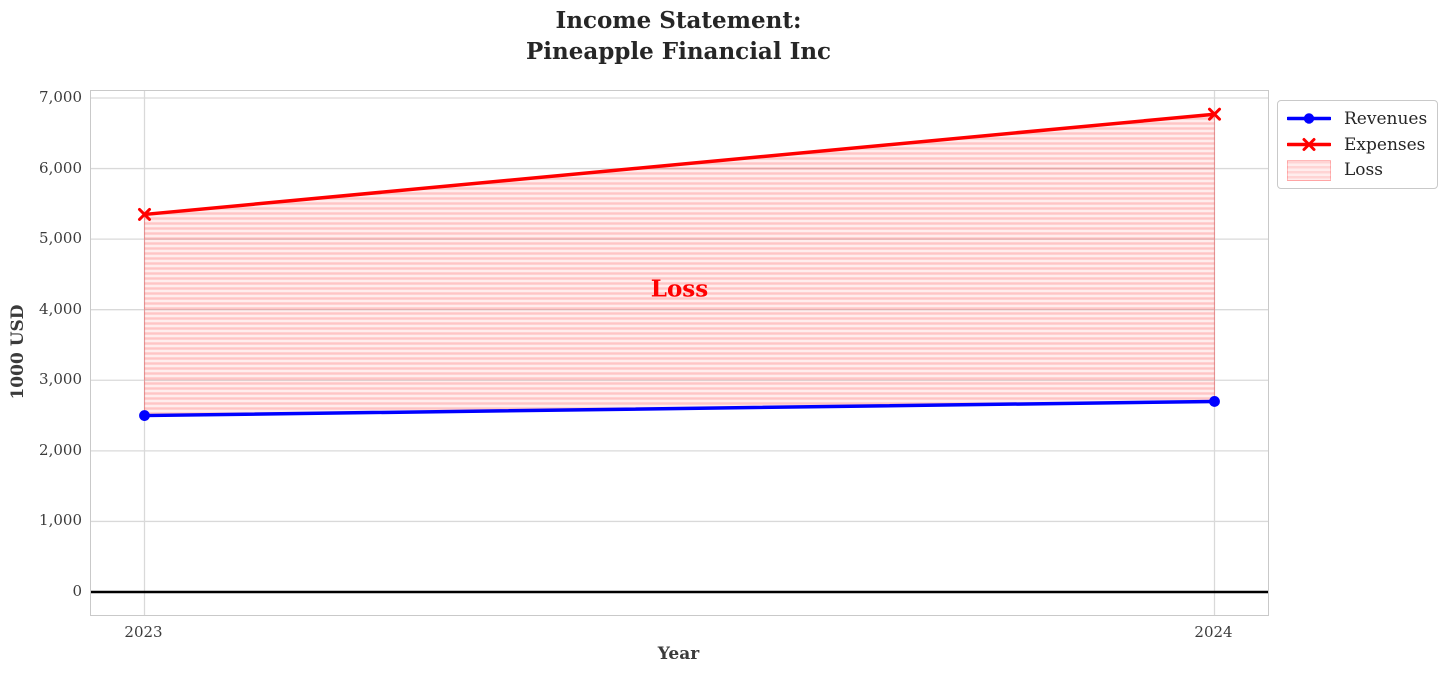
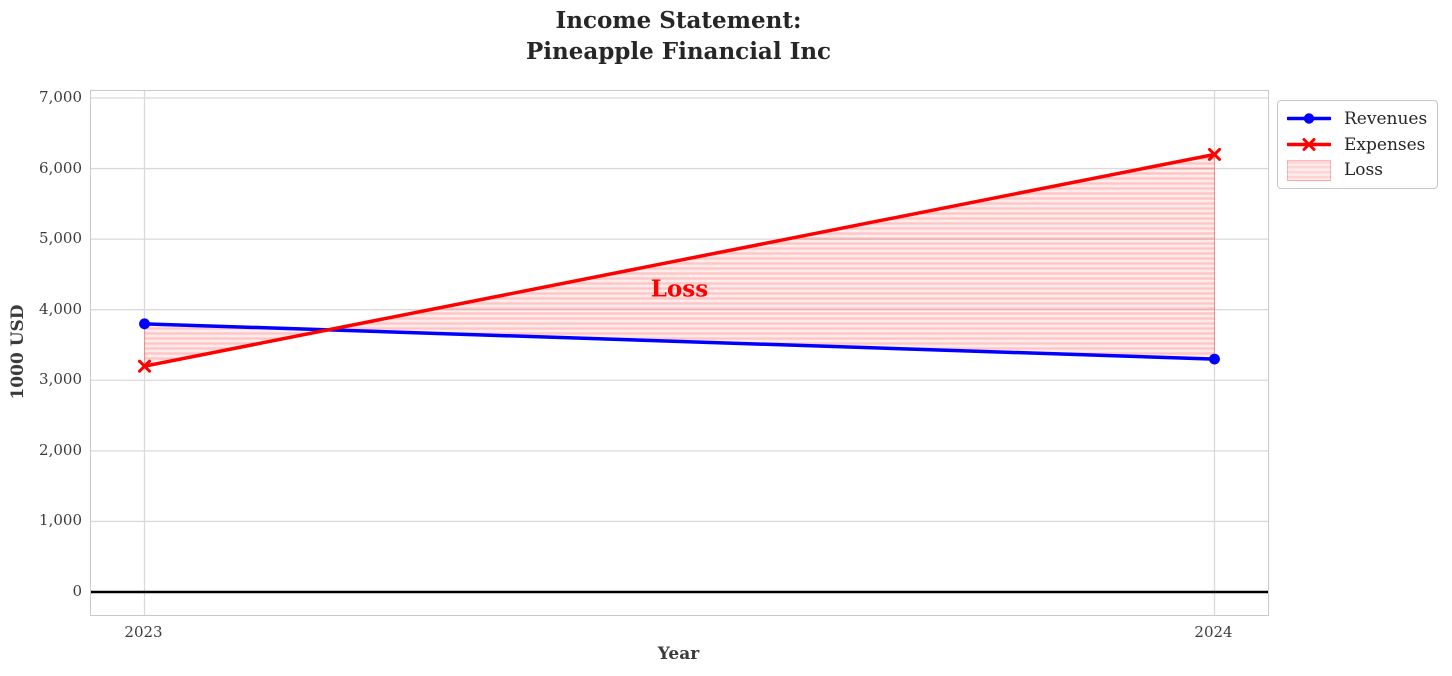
Revenues/2023: 2500 -> 3800
Expenses/2023: 5400 -> 3200
Revenues/2024: 2700 -> 3300
Expenses/2024: 6800 -> 6200
